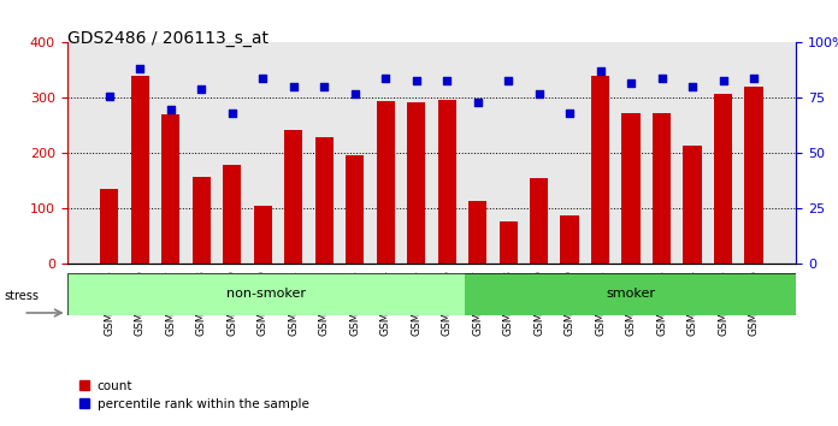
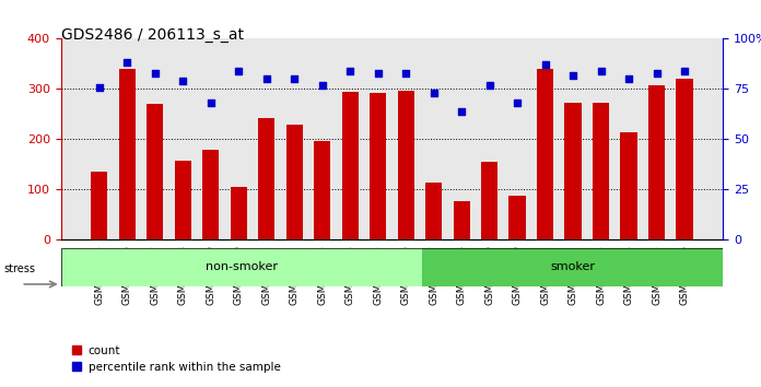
percentile rank within the sample/GSM101097: 70 -> 83
percentile rank within the sample/GSM101108: 83 -> 64
